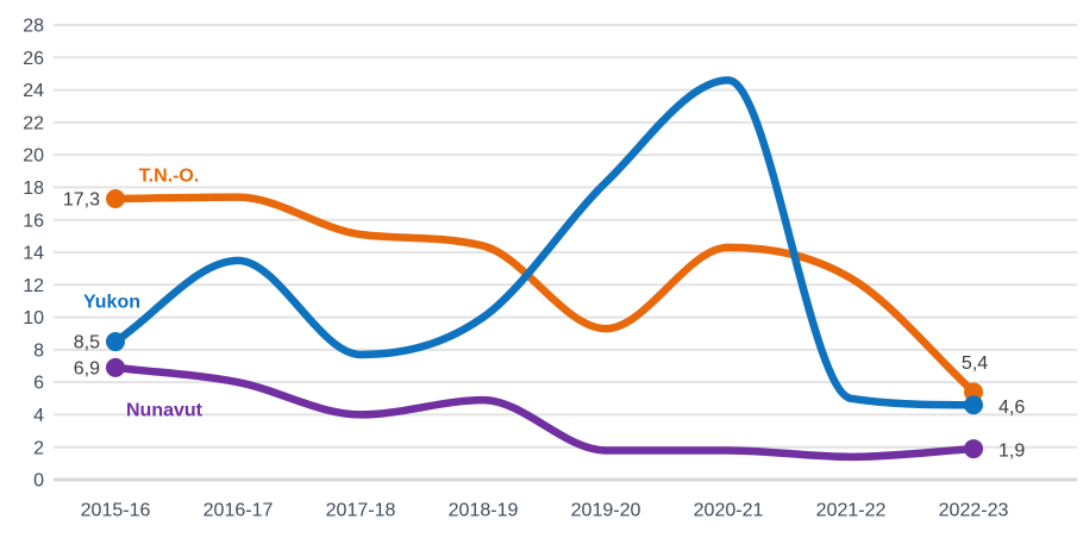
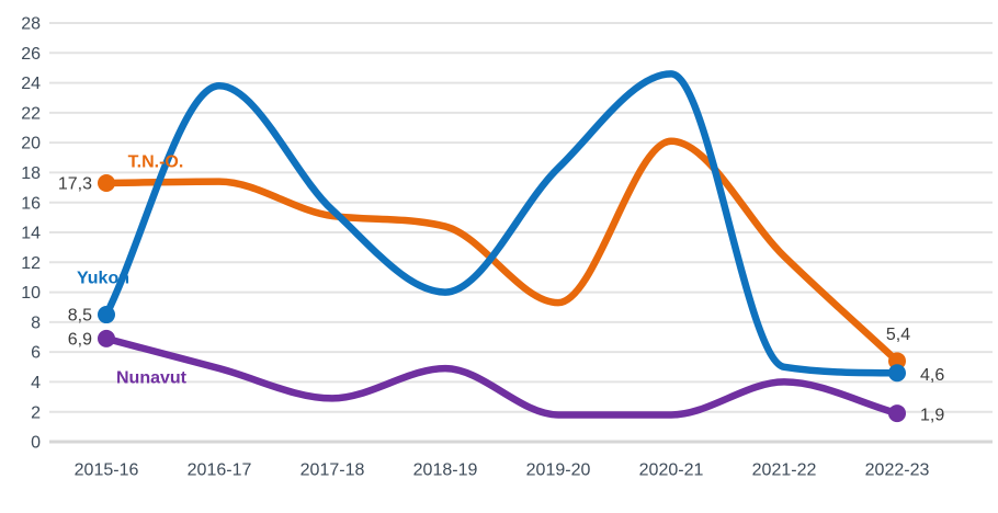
Yukon/2016-17: 13.5 -> 23.8
Nunavut/2016-17: 6.0 -> 4.9
Yukon/2017-18: 7.7 -> 15.5
Nunavut/2017-18: 4.0 -> 2.9
T.N.-O./2020-21: 14.3 -> 20.1
Nunavut/2021-22: 1.4 -> 4.0
